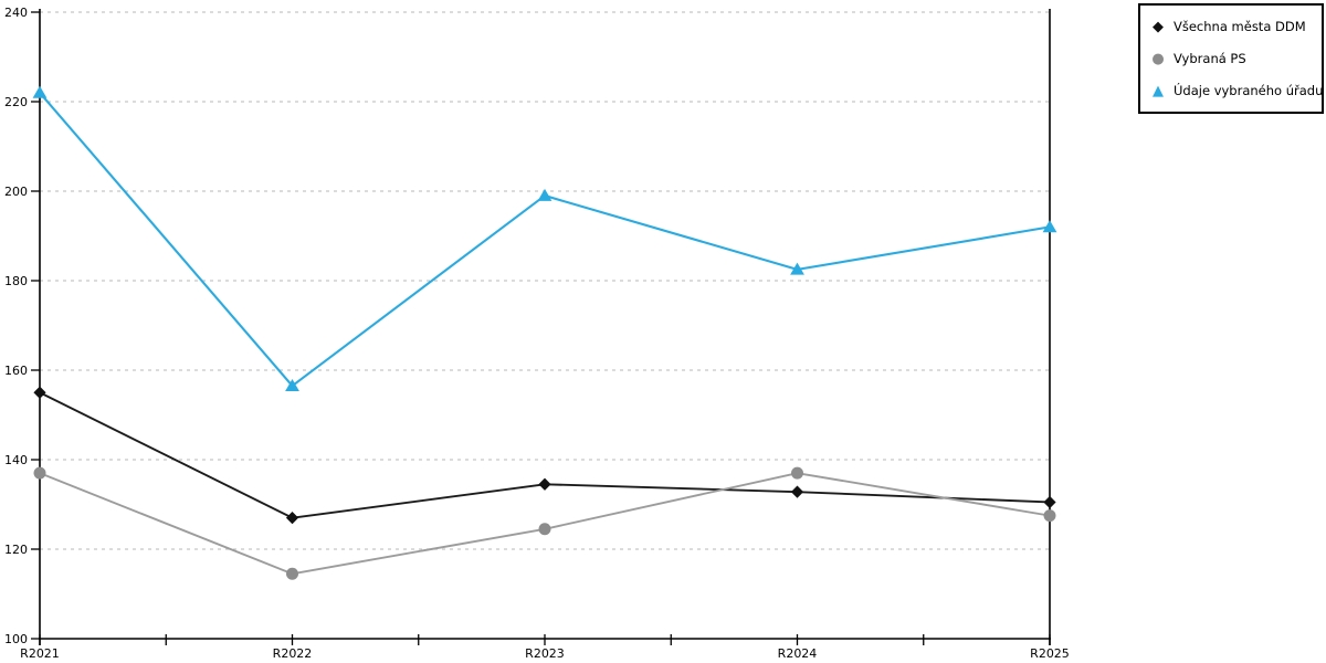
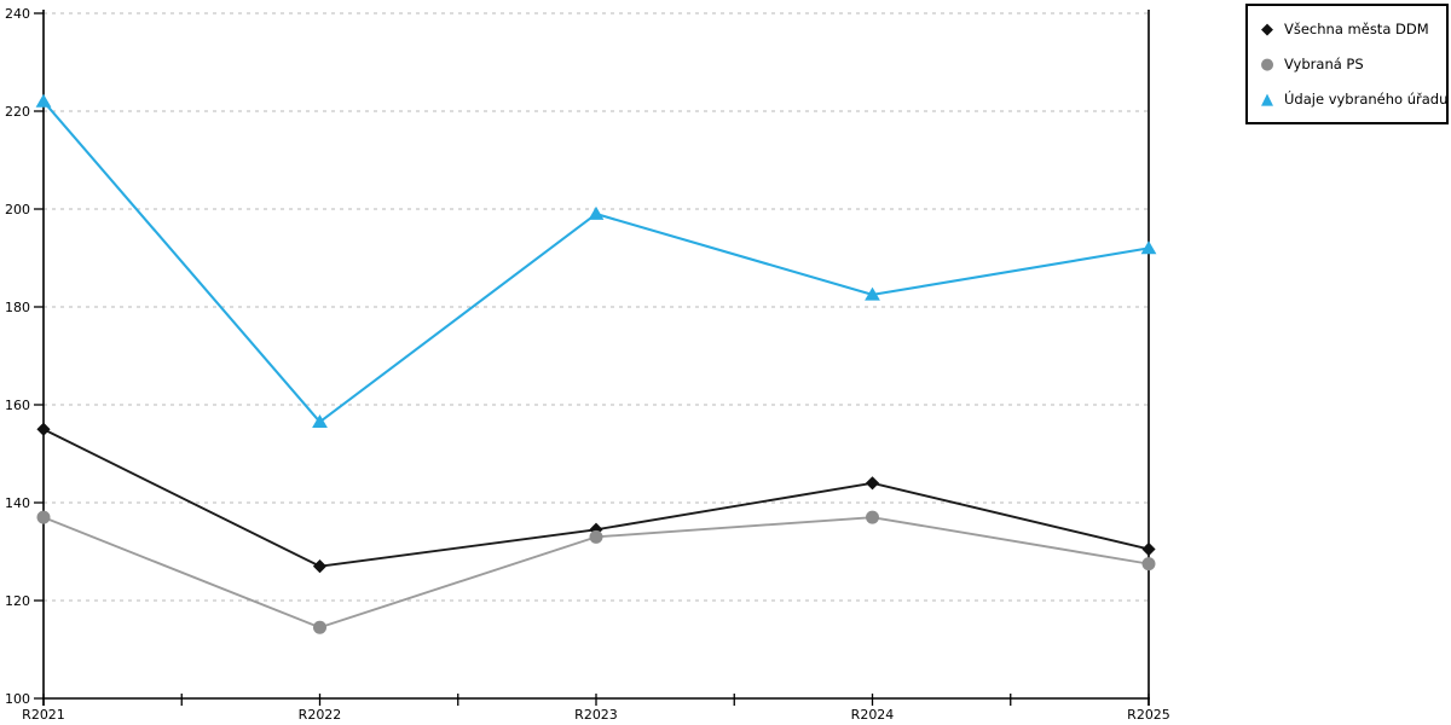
Vybraná PS/R2023: 124 -> 133
Všechna města DDM/R2024: 133 -> 144
